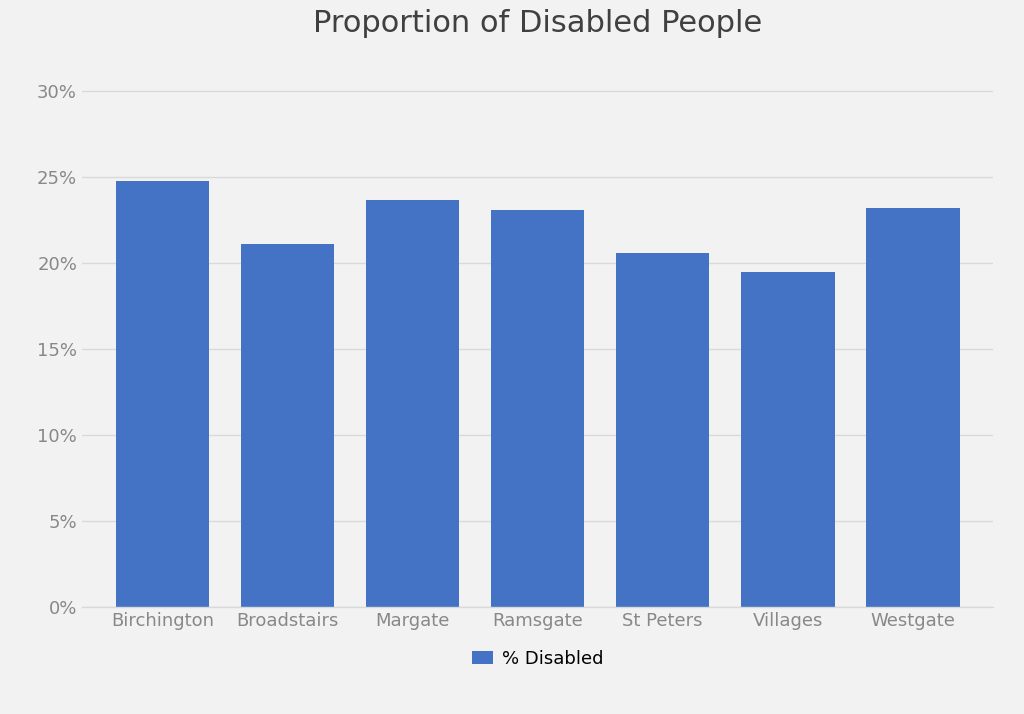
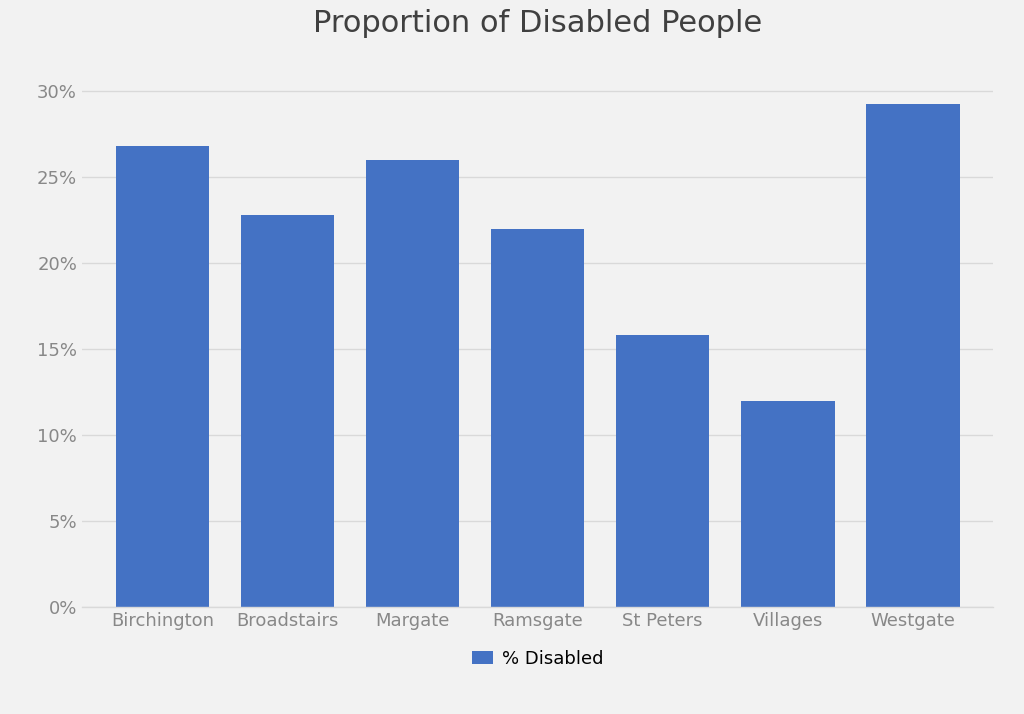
Birchington: 24.8% -> 26.8%
Broadstairs: 21.1% -> 22.8%
Margate: 23.7% -> 26.0%
Ramsgate: 23.1% -> 22.0%
St Peters: 20.6% -> 15.8%
Villages: 19.5% -> 12.0%
Westgate: 23.2% -> 29.3%
